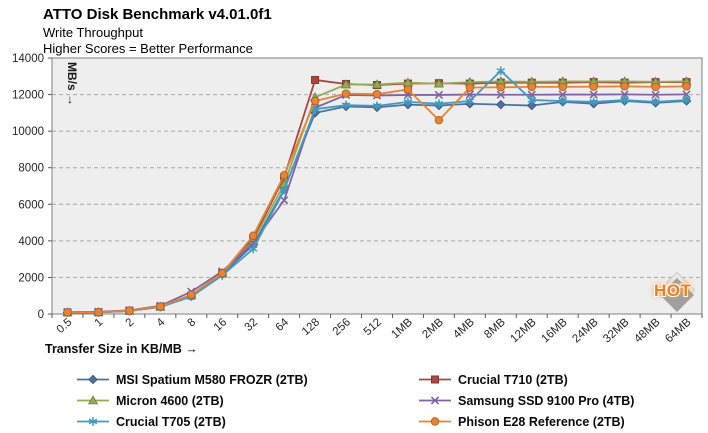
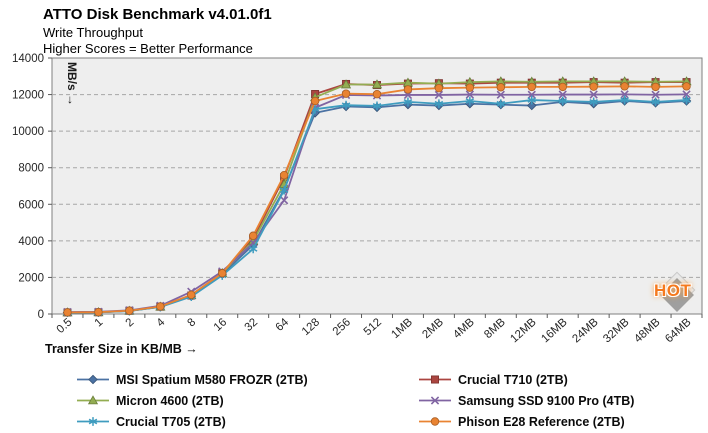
Crucial T710 (2TB)/128: 12800 -> 12000
Phison E28 Reference (2TB)/2MB: 10600 -> 12400
Crucial T705 (2TB)/8MB: 13300 -> 11500
